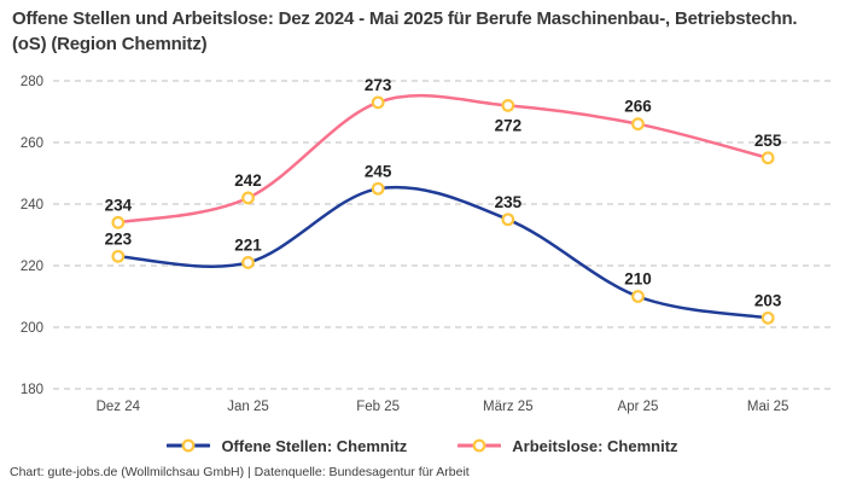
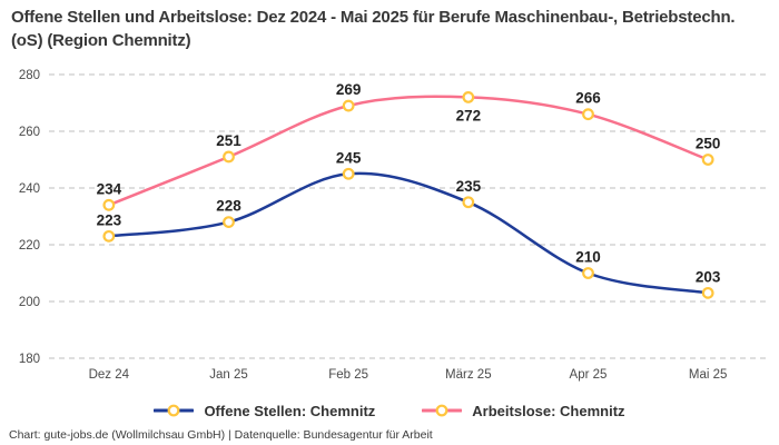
Offene Stellen: Chemnitz/Jan 25: 221 -> 228
Arbeitslose: Chemnitz/Jan 25: 242 -> 251
Arbeitslose: Chemnitz/Feb 25: 273 -> 269
Arbeitslose: Chemnitz/Mai 25: 255 -> 250
